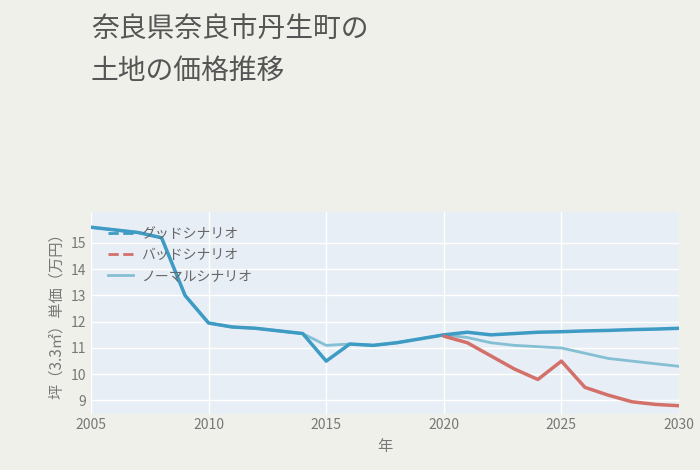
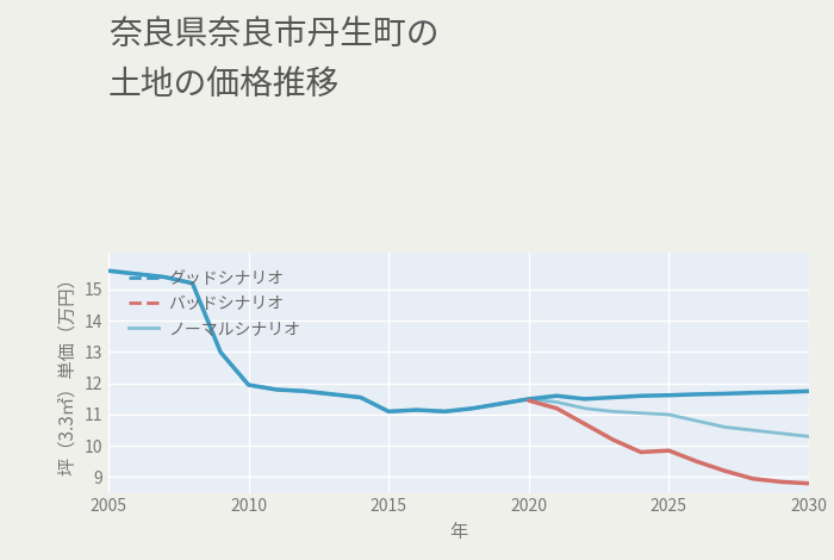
グッドシナリオ/2015: 10.50 -> 11.10
バッドシナリオ/2025: 10.50 -> 9.85
